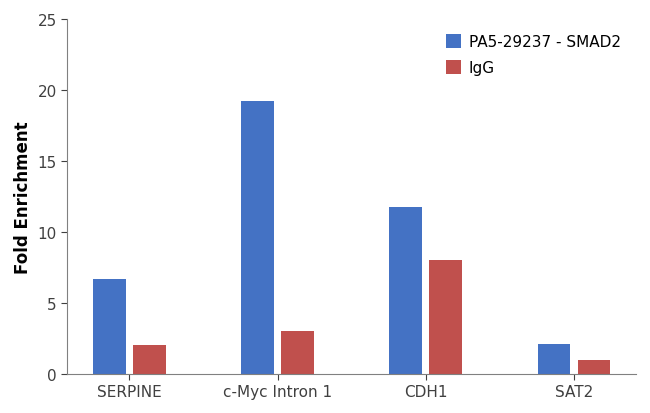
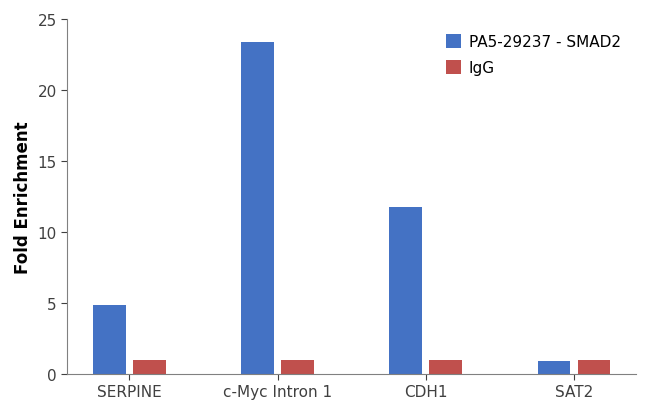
PA5-29237 - SMAD2/SERPINE: 6.7 -> 4.8
IgG/SERPINE: 2 -> 1
PA5-29237 - SMAD2/c-Myc Intron 1: 19.2 -> 23.4
IgG/c-Myc Intron 1: 3 -> 1
IgG/CDH1: 8 -> 1
PA5-29237 - SMAD2/SAT2: 2.1 -> 0.9
